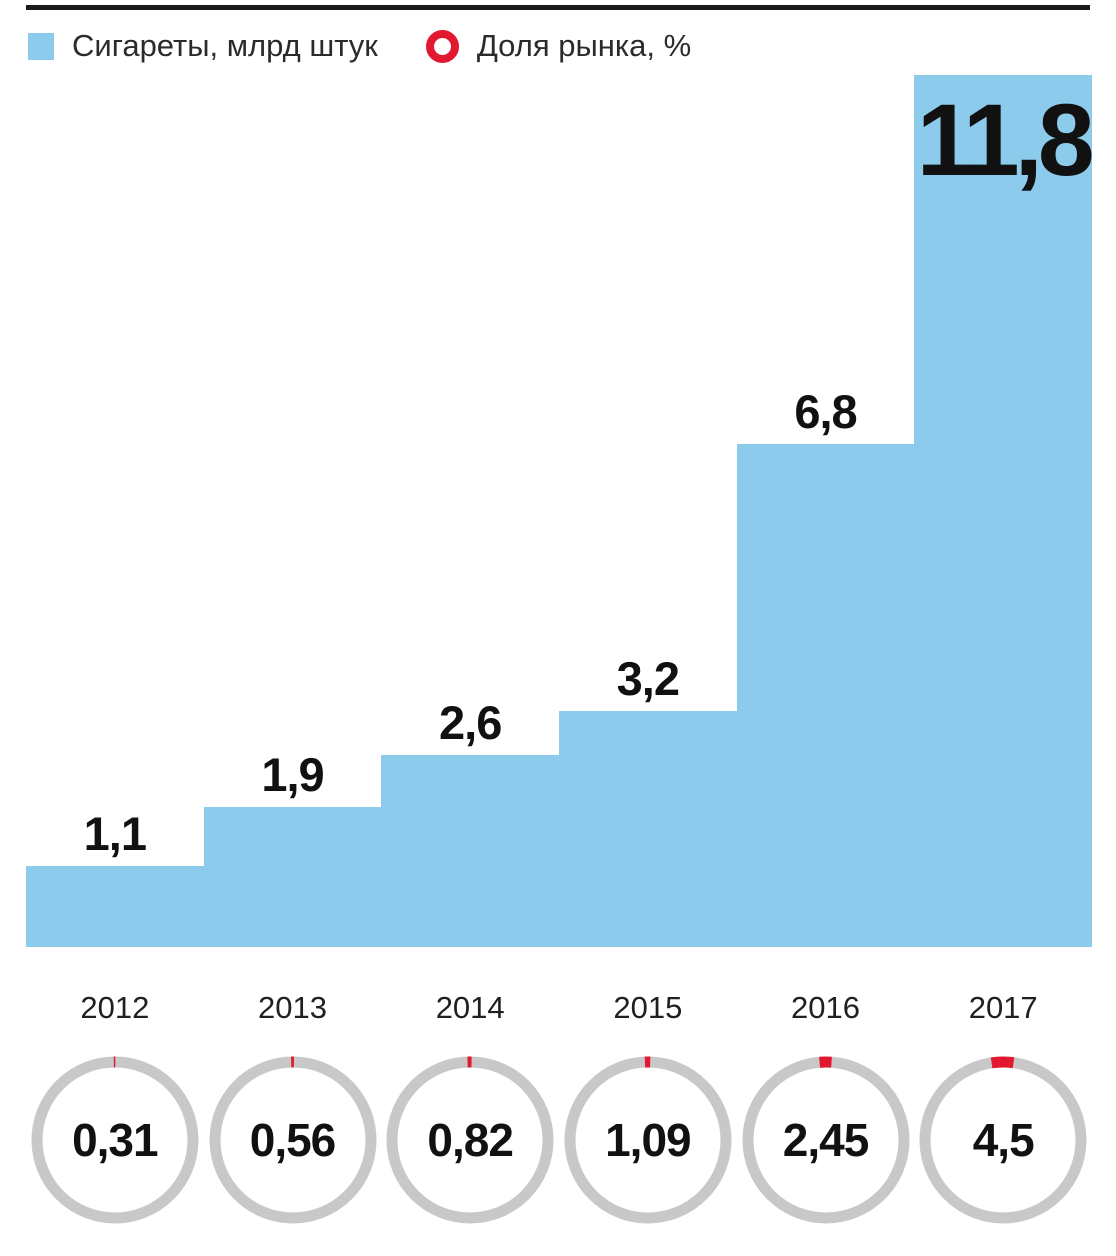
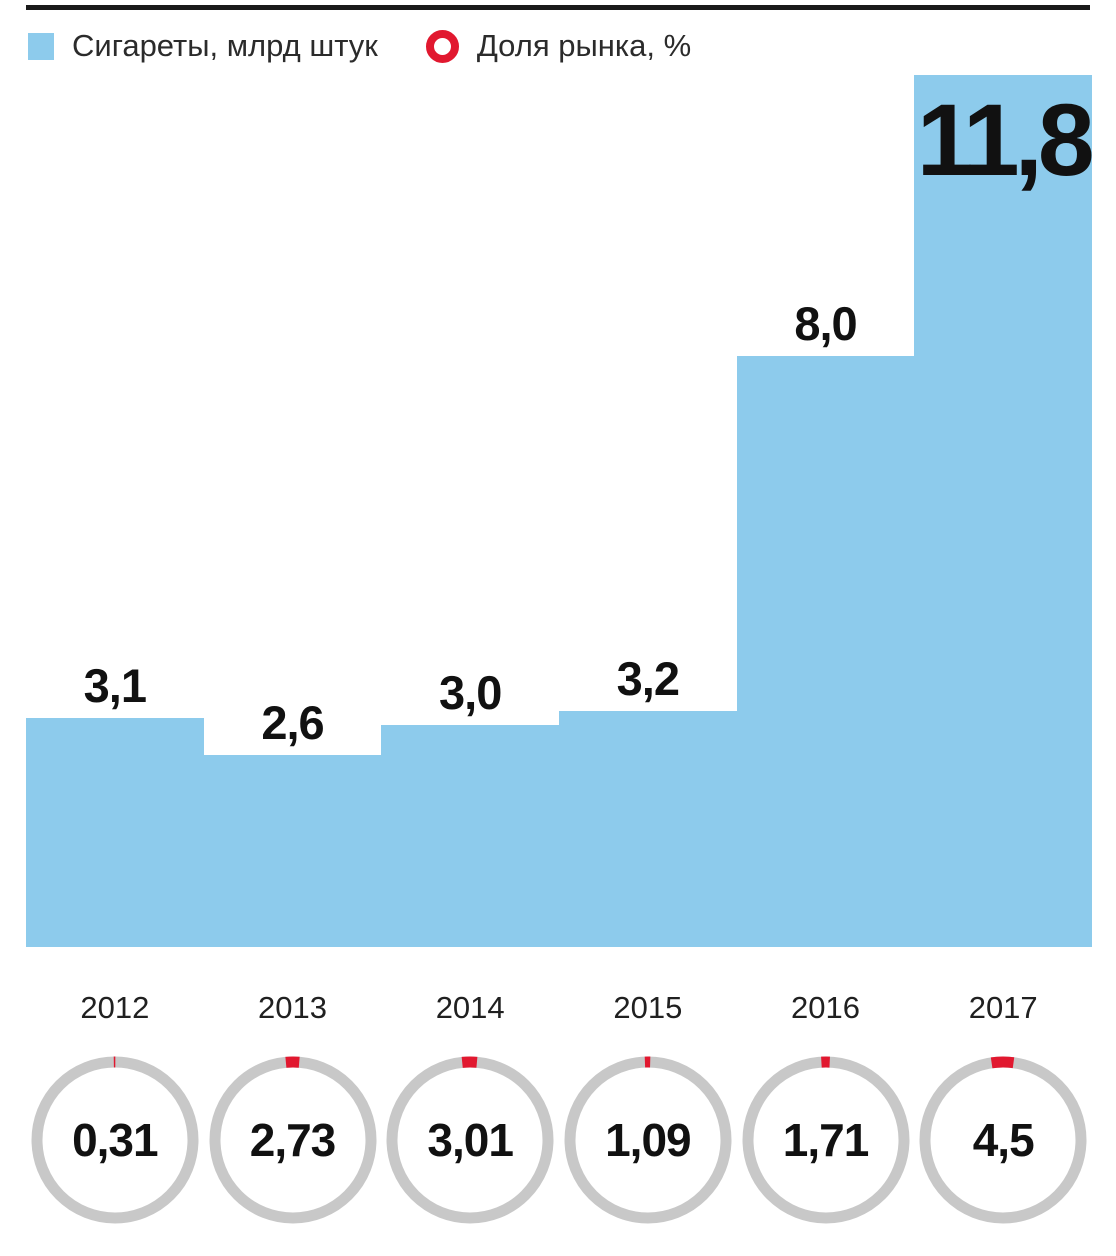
Сигареты, млрд штук/2012: 1,1 -> 3,1
Сигареты, млрд штук/2013: 1,9 -> 2,6
Доля рынка, %/2013: 0,56 -> 2,73
Сигареты, млрд штук/2014: 2,6 -> 3,0
Доля рынка, %/2014: 0,82 -> 3,01
Сигареты, млрд штук/2016: 6,8 -> 8,0
Доля рынка, %/2016: 2,45 -> 1,71
